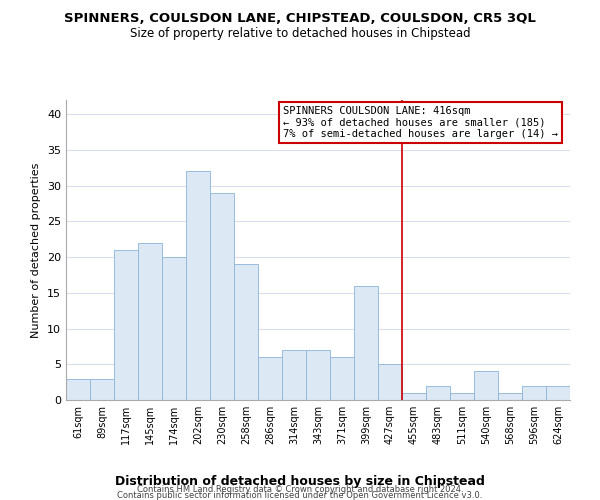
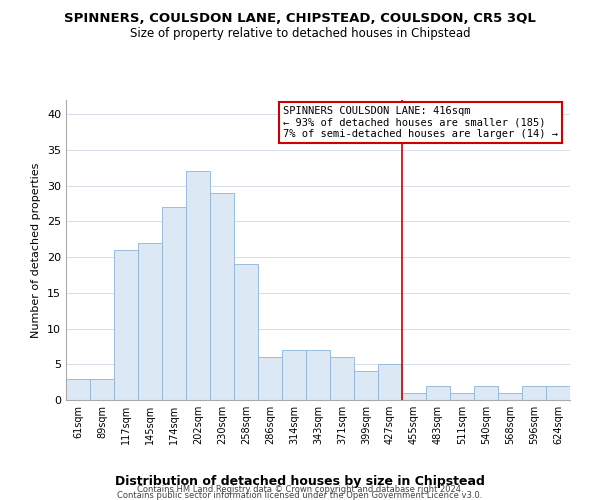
174sqm: 20 -> 27
399sqm: 16 -> 4
540sqm: 4 -> 2
